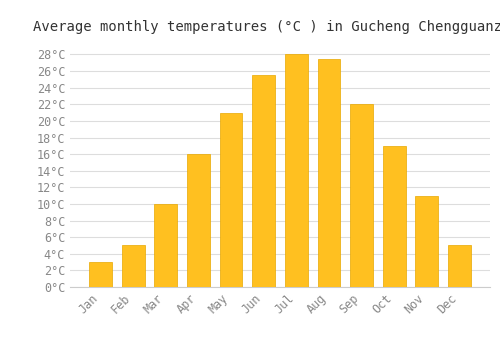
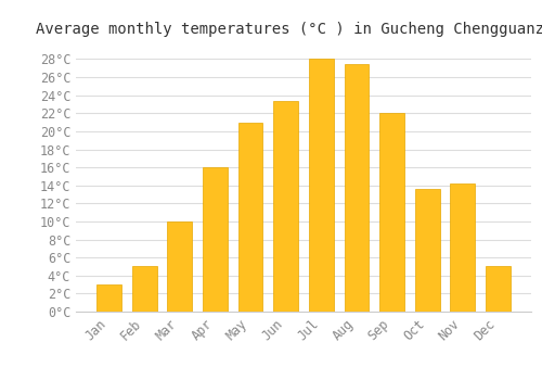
Jun: 25.5°C -> 23.4°C
Oct: 17.0°C -> 13.6°C
Nov: 11.0°C -> 14.2°C
